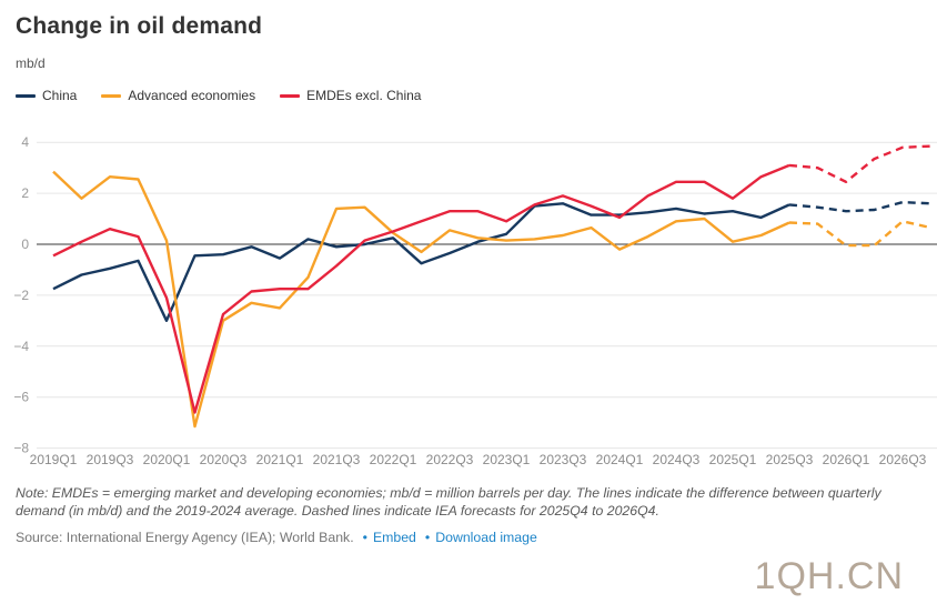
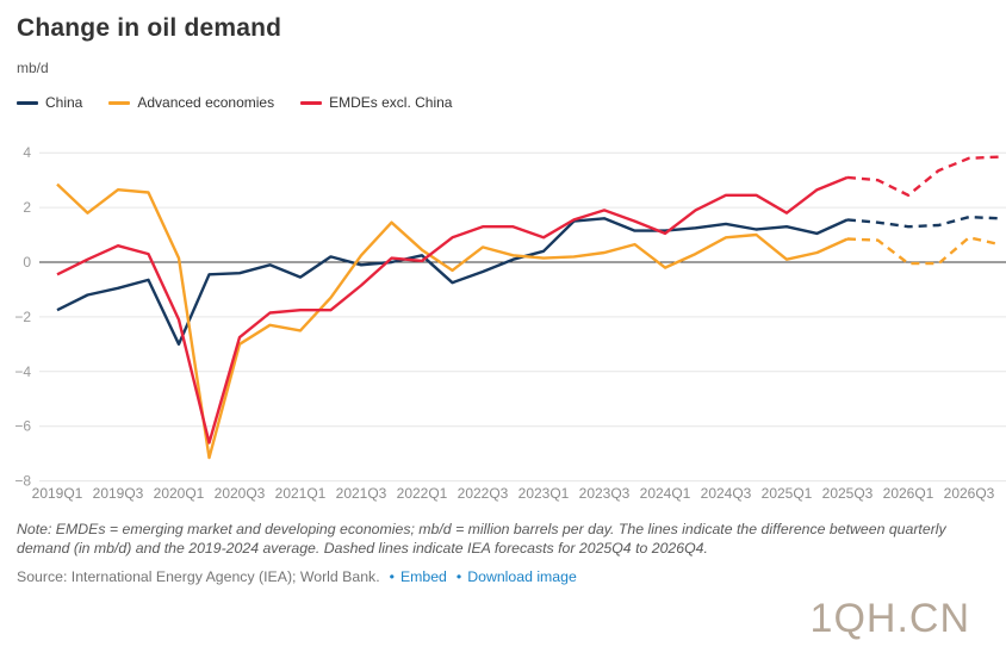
Advanced economies/2021Q3: 1.4 -> 0.2
EMDEs excl. China/2022Q1: 0.5 -> 0.1
